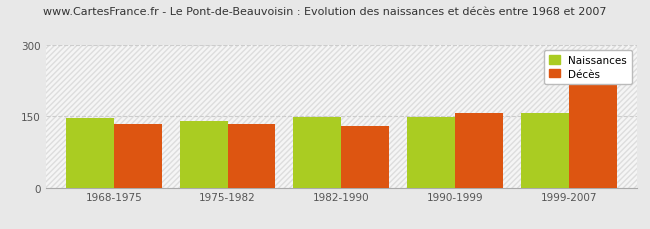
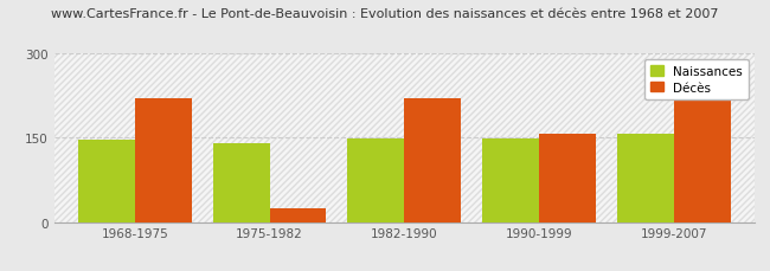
Décès/1968-1975: 133 -> 220
Décès/1975-1982: 133 -> 25
Décès/1982-1990: 130 -> 220
